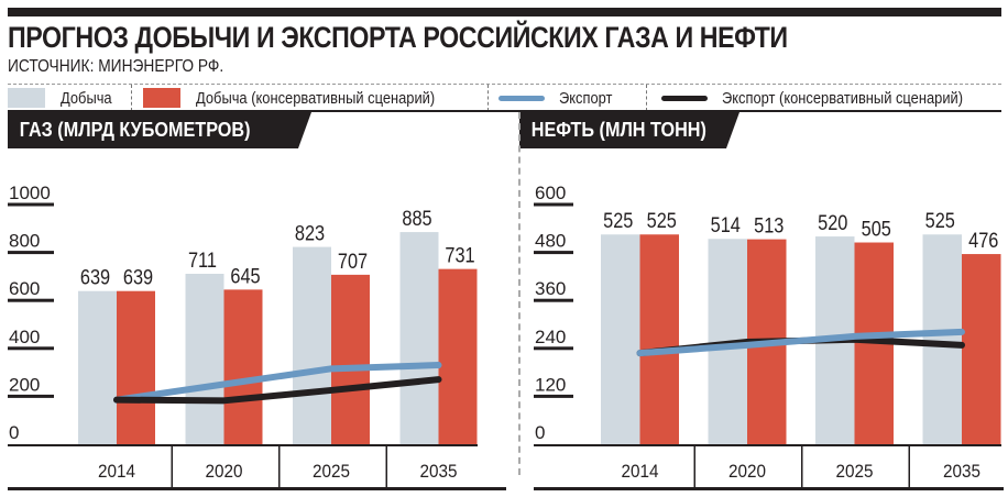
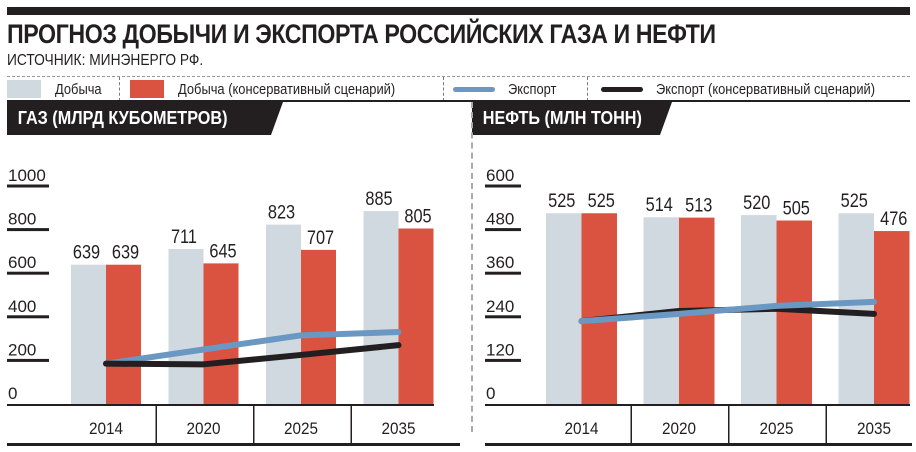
ГАЗ (МЛРД КУБОМЕТРОВ)/Добыча (консервативный сценарий)/2035: 731 -> 805
